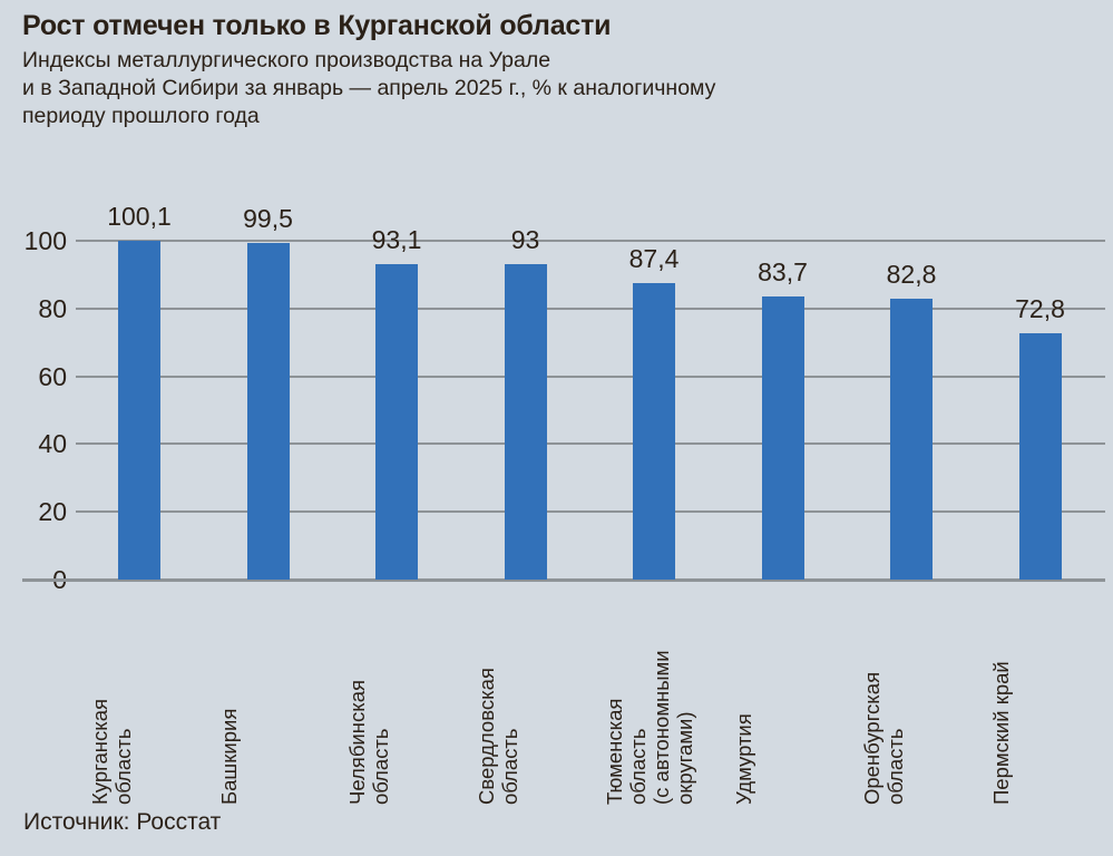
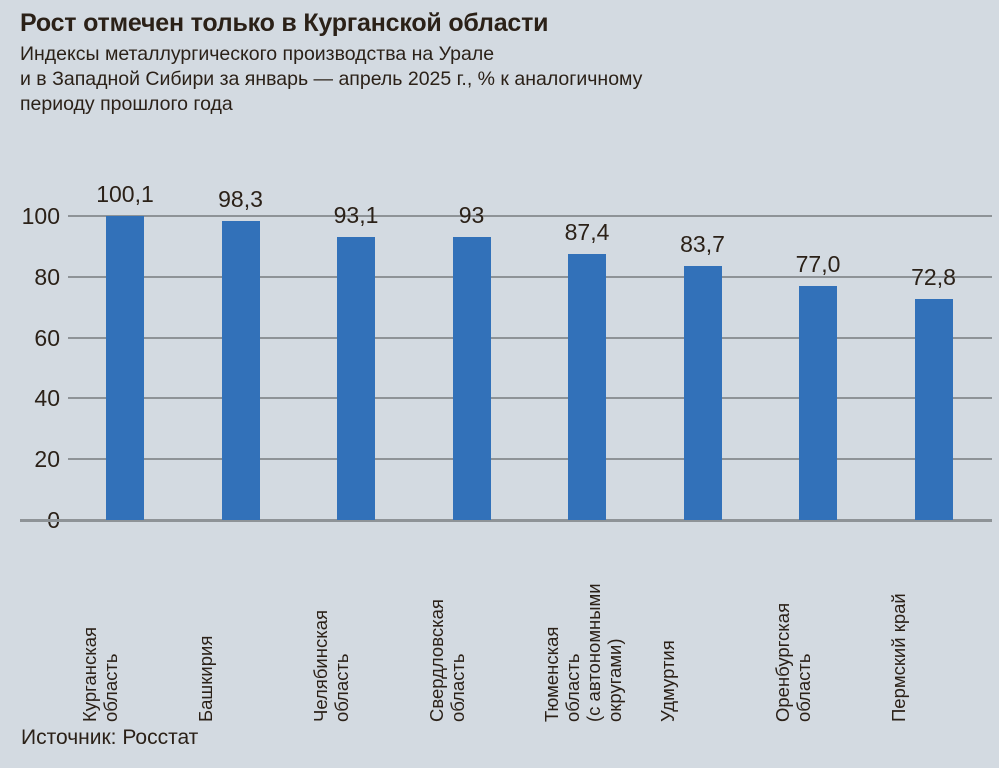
Башкирия: 99,5 -> 98,3
Оренбургская область: 82,8 -> 77,0
